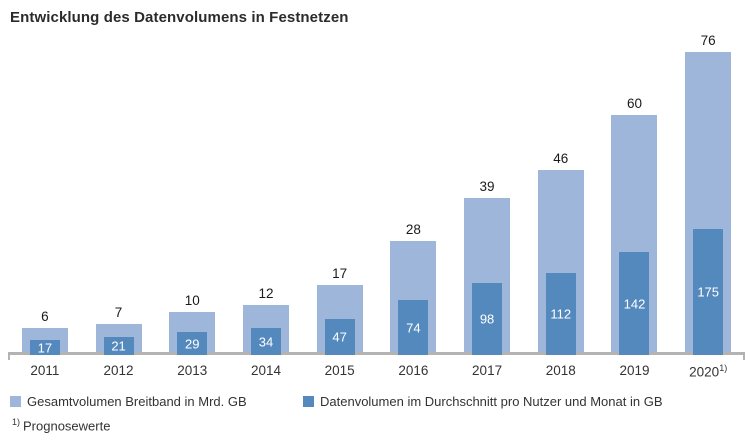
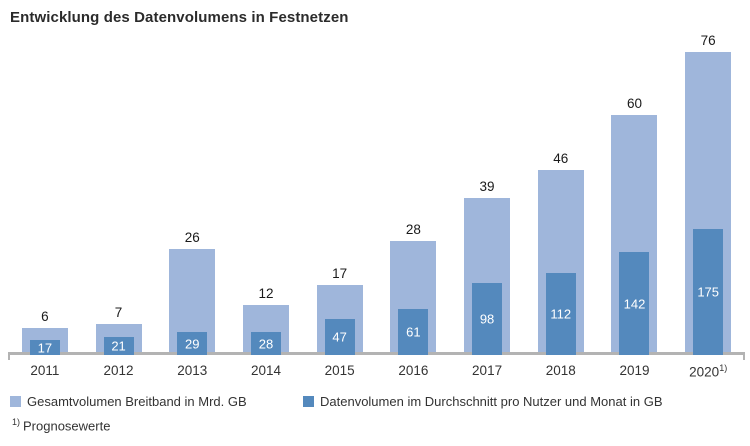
Gesamtvolumen Breitband in Mrd. GB/2013: 10 -> 26
Datenvolumen im Durchschnitt pro Nutzer und Monat in GB/2014: 34 -> 28
Datenvolumen im Durchschnitt pro Nutzer und Monat in GB/2016: 74 -> 61
